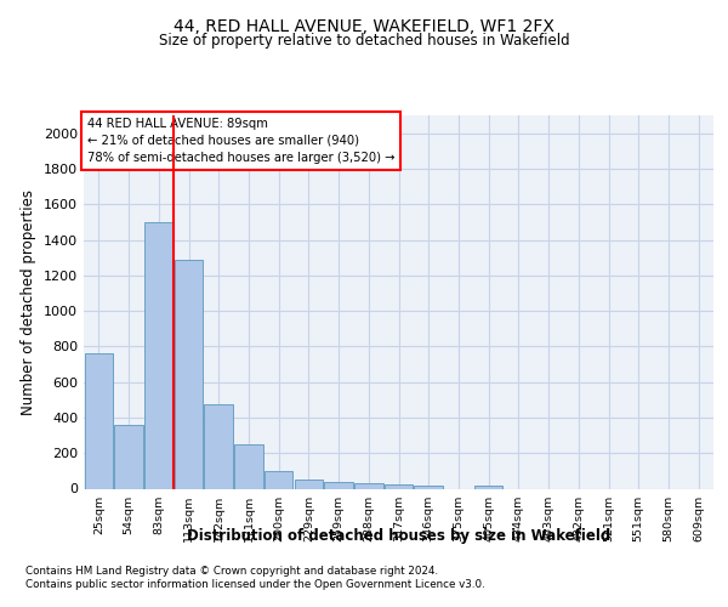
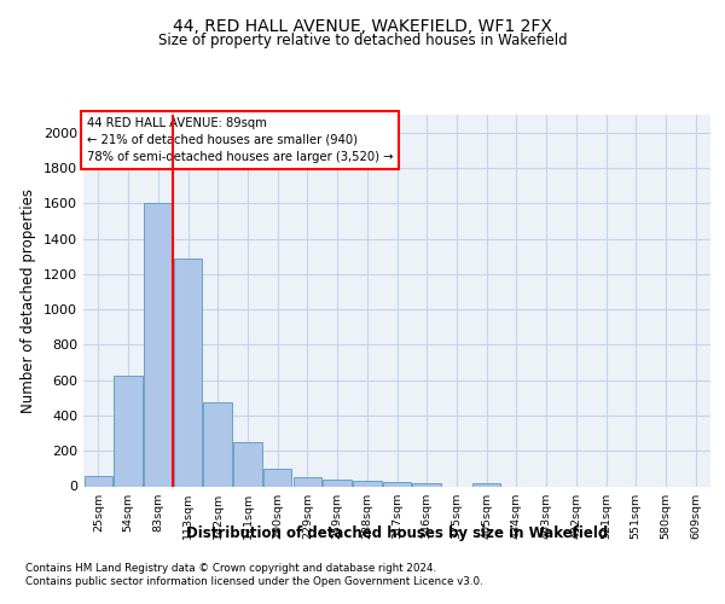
25sqm: 760 -> 60
54sqm: 360 -> 620
83sqm: 1500 -> 1600
